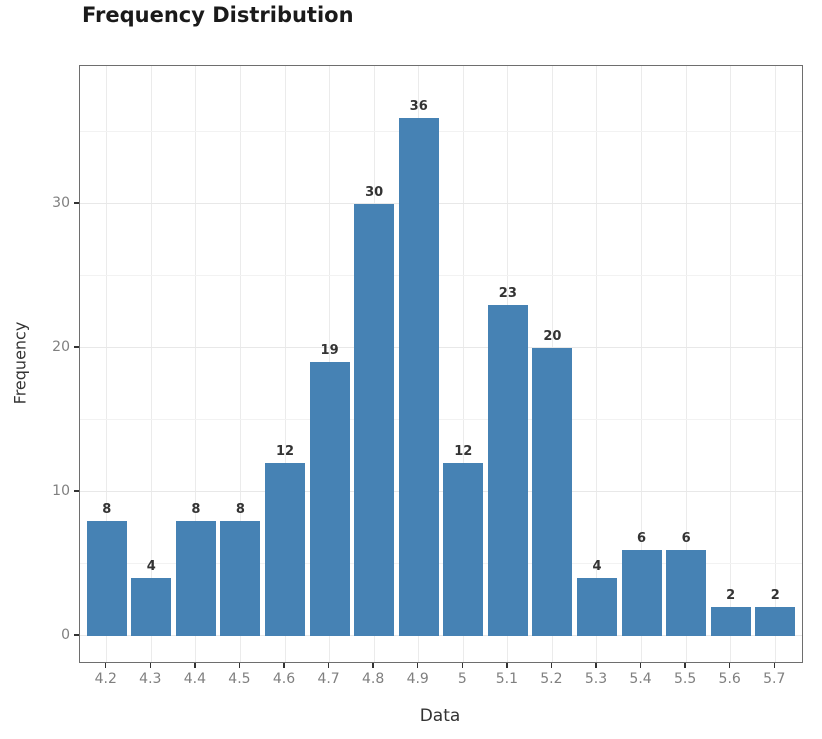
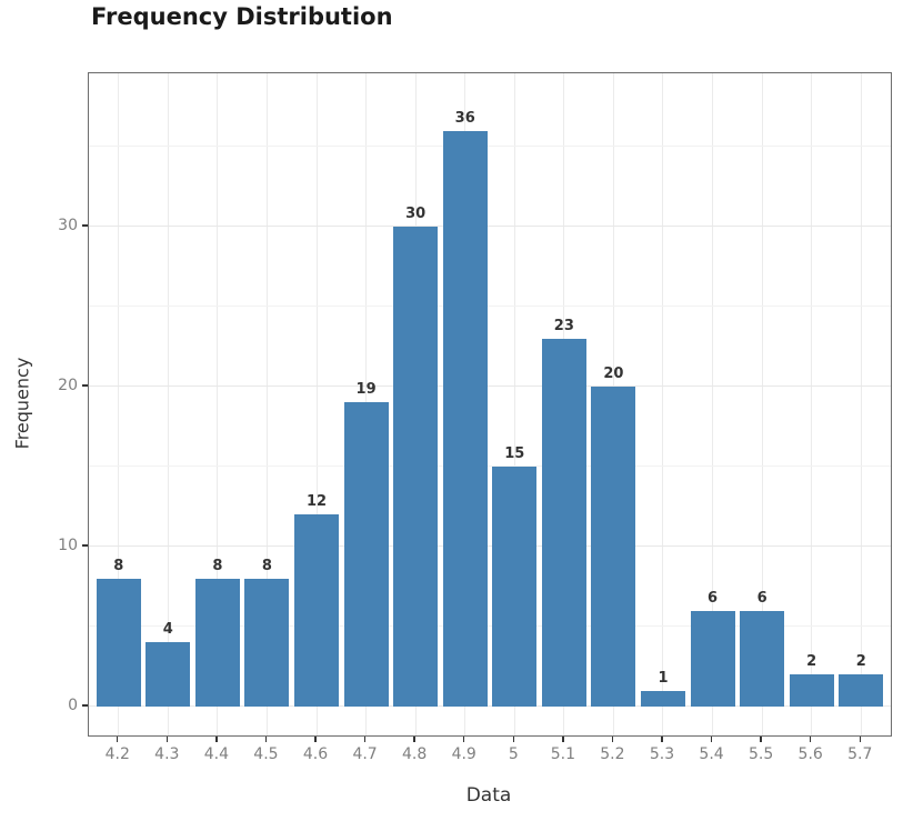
5: 12 -> 15
5.3: 4 -> 1
